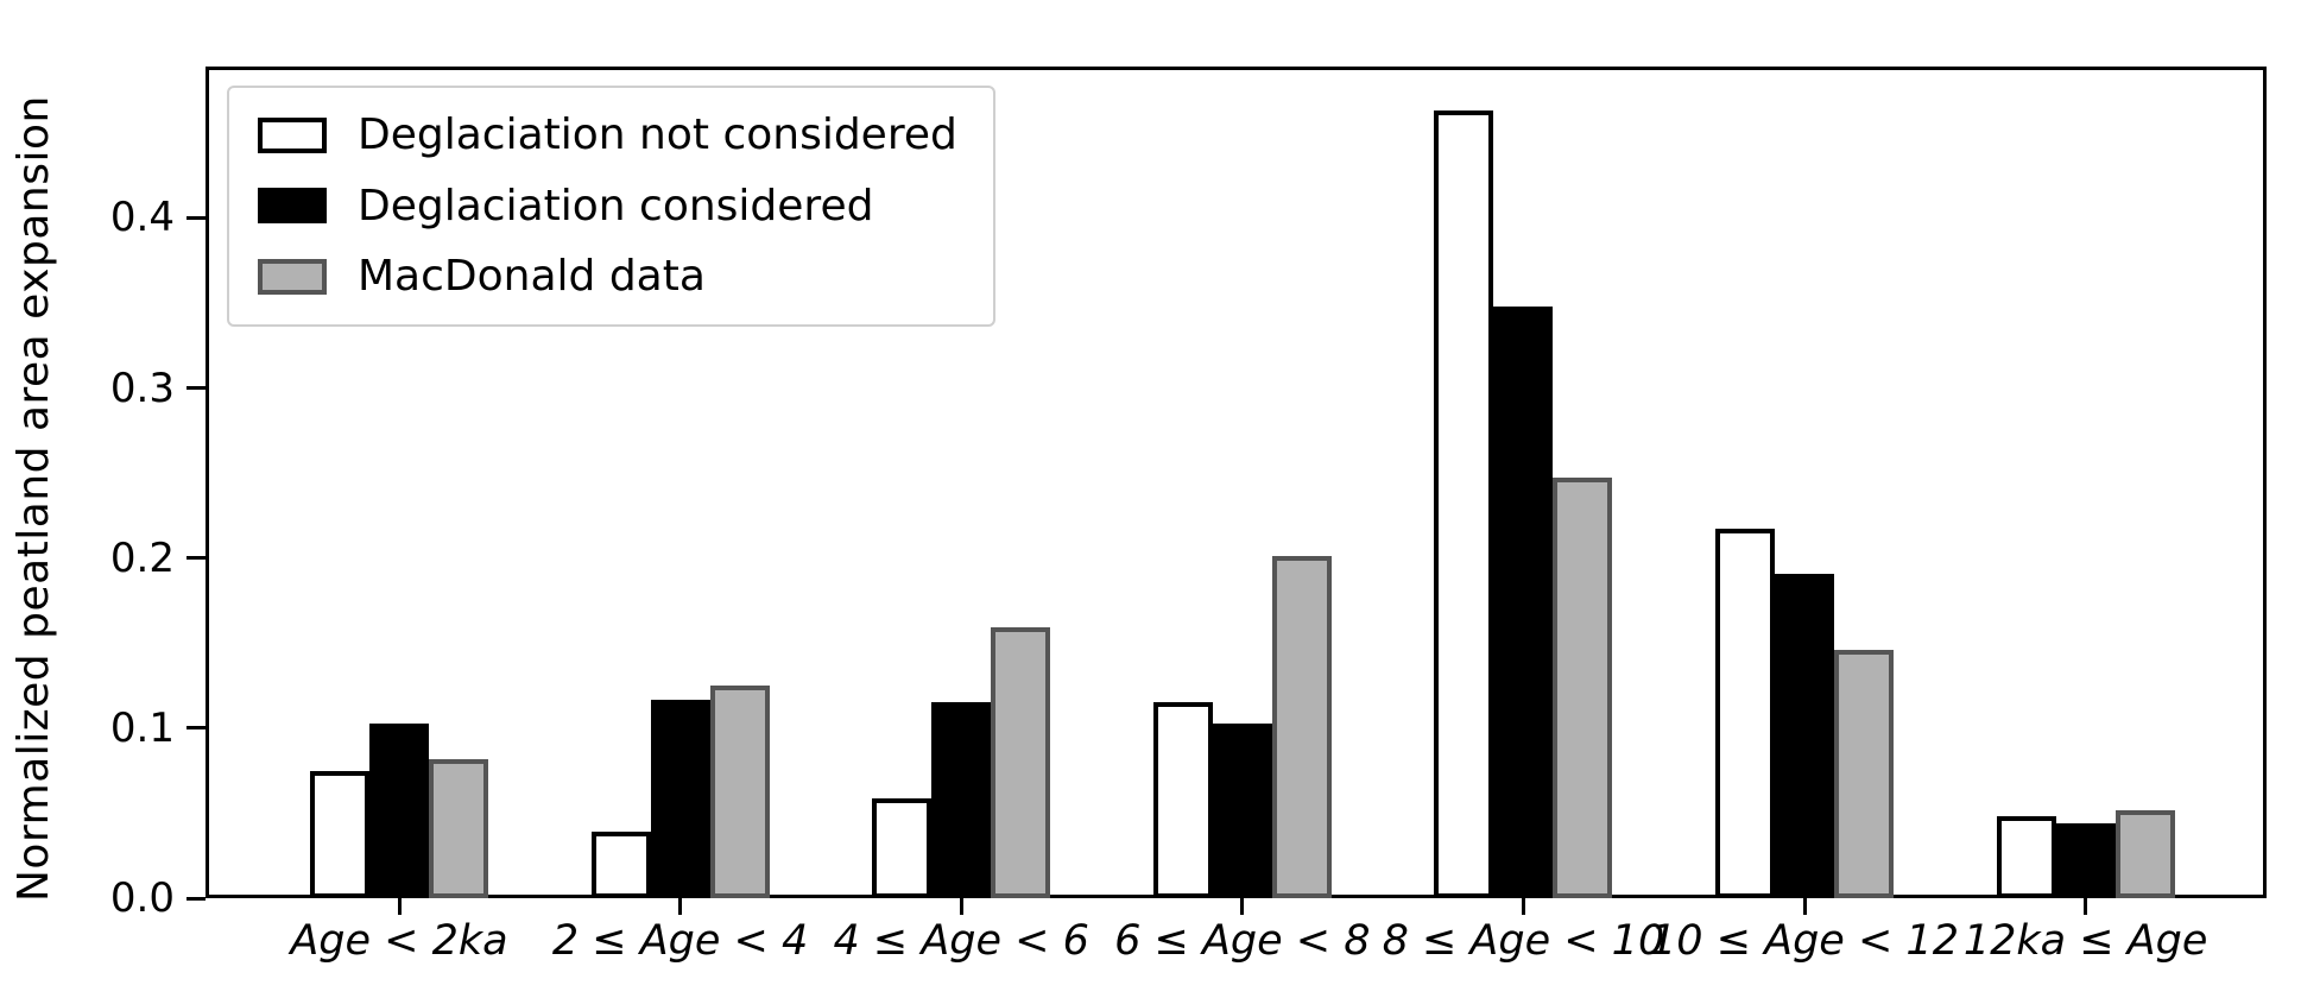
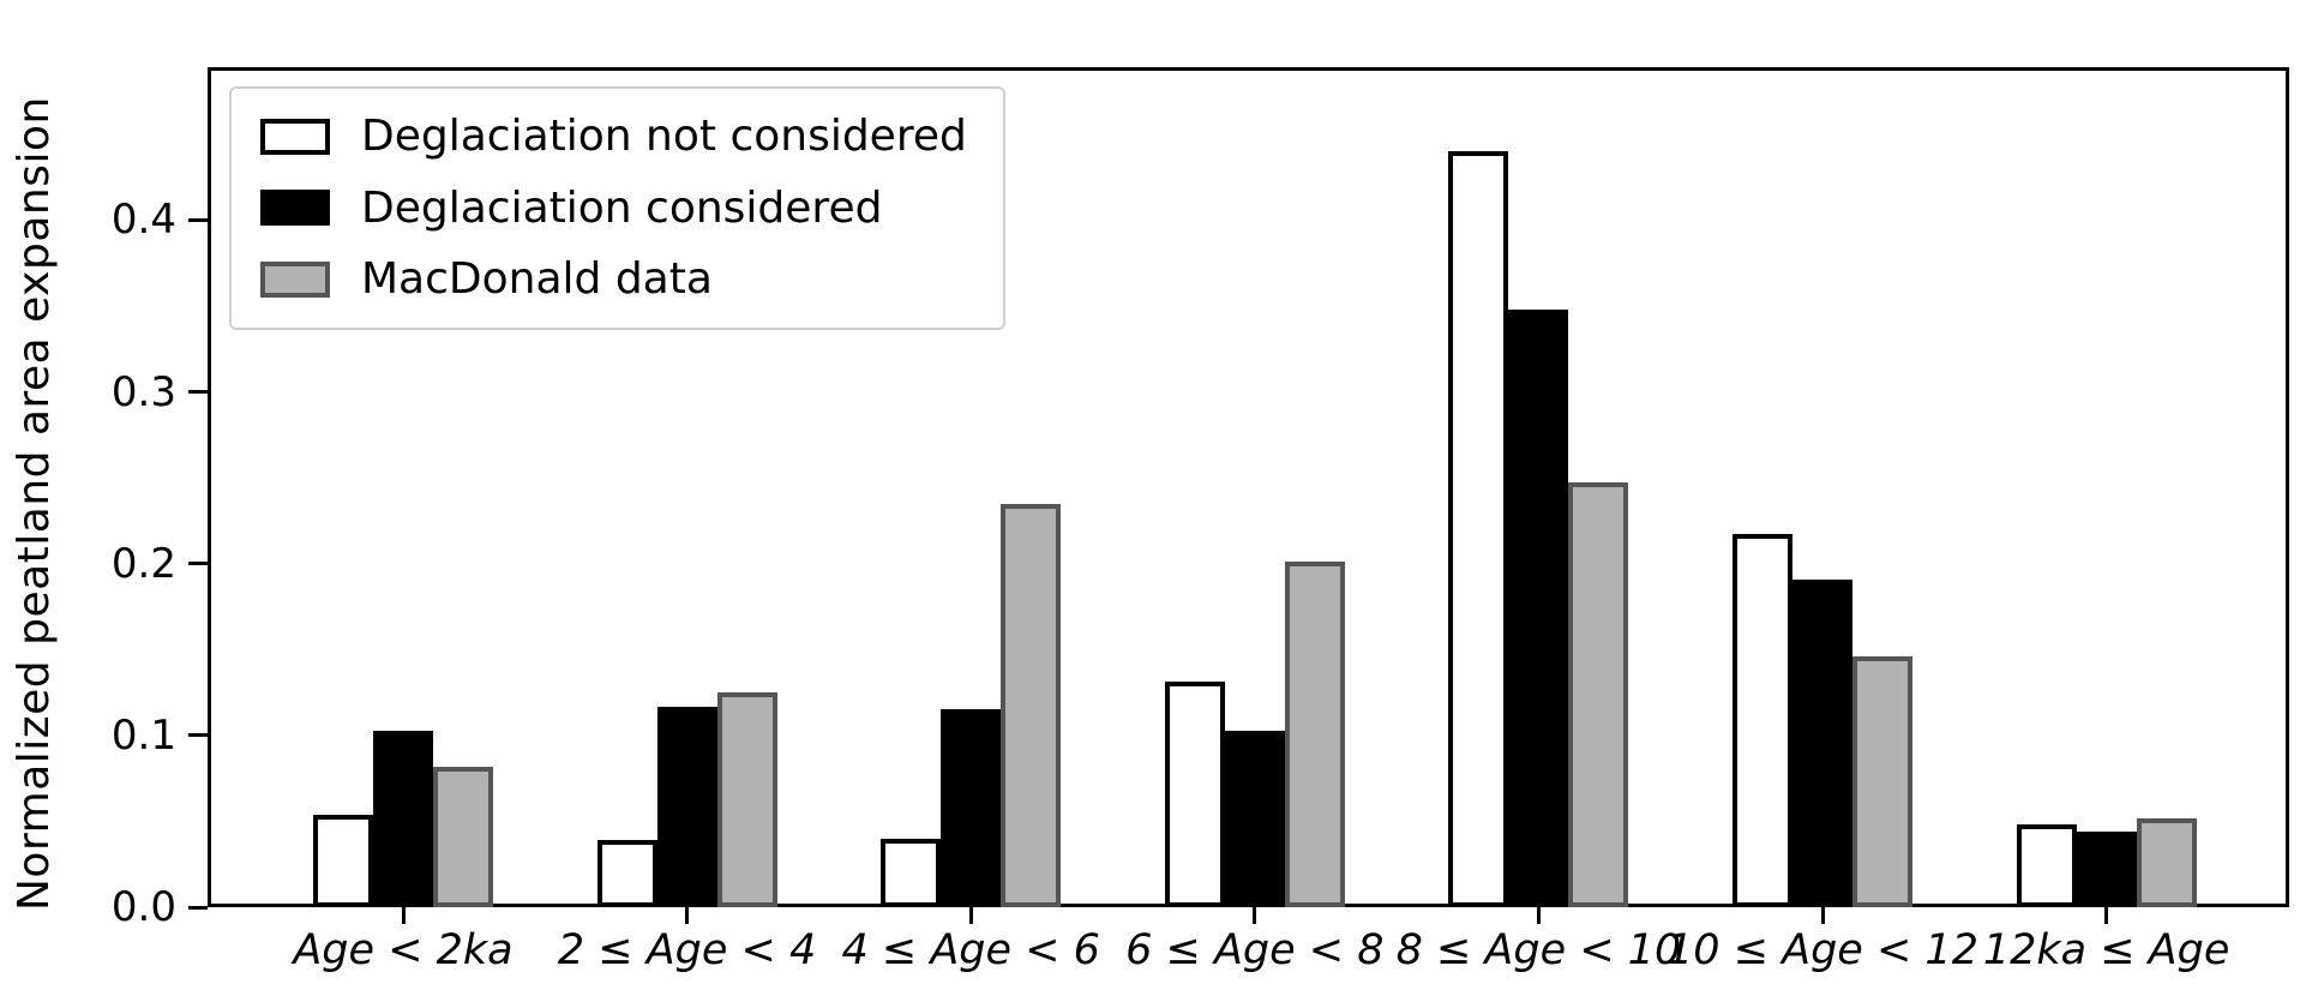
Deglaciation not considered/Age < 2ka: 0.075 -> 0.054
Deglaciation not considered/4 ≤ Age < 6: 0.059 -> 0.040
MacDonald data/4 ≤ Age < 6: 0.159 -> 0.235
Deglaciation not considered/6 ≤ Age < 8: 0.115 -> 0.131
Deglaciation not considered/8 ≤ Age < 10: 0.463 -> 0.440
